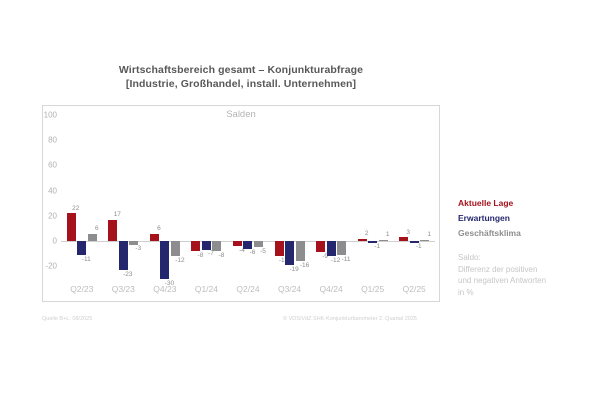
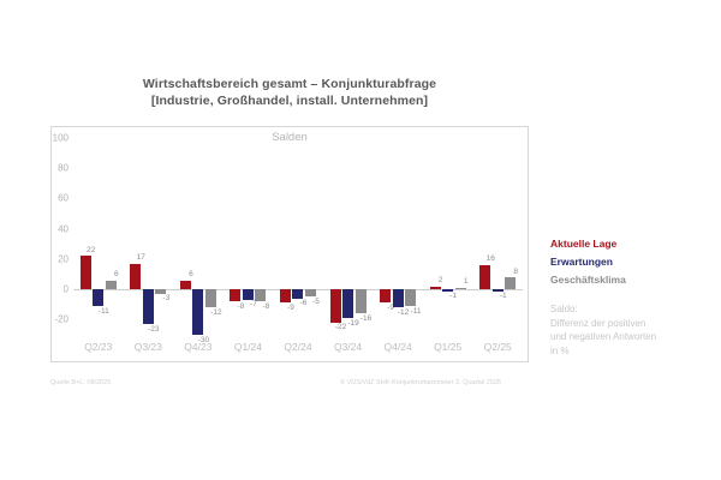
Aktuelle Lage/Q2/24: -4 -> -9
Aktuelle Lage/Q3/24: -12 -> -22
Aktuelle Lage/Q2/25: 3 -> 16
Geschäftsklima/Q2/25: 1 -> 8
